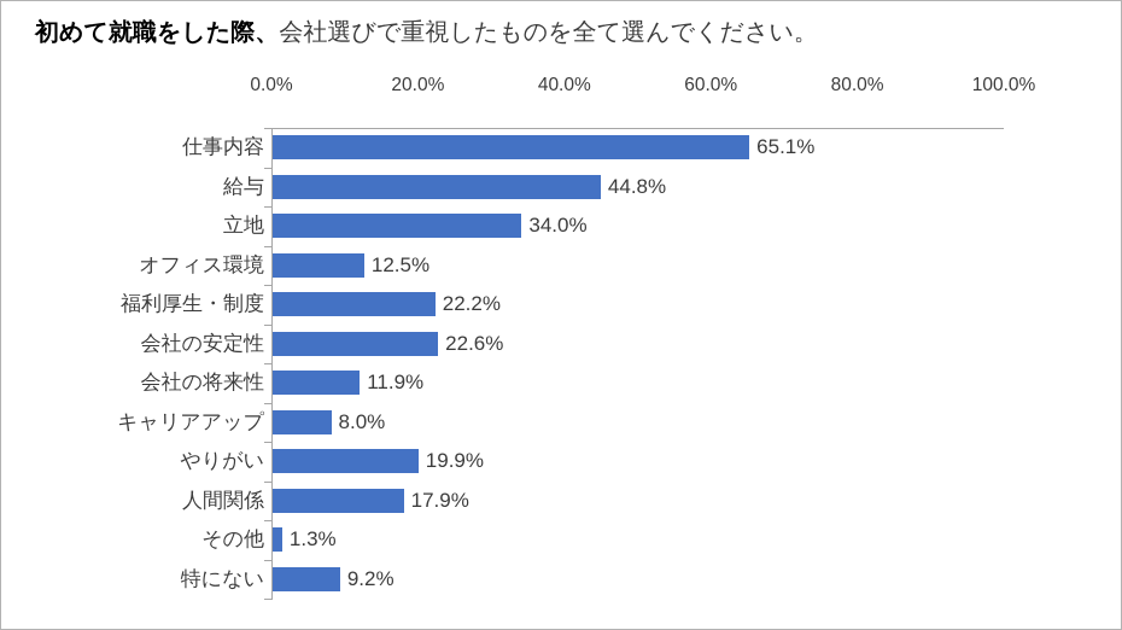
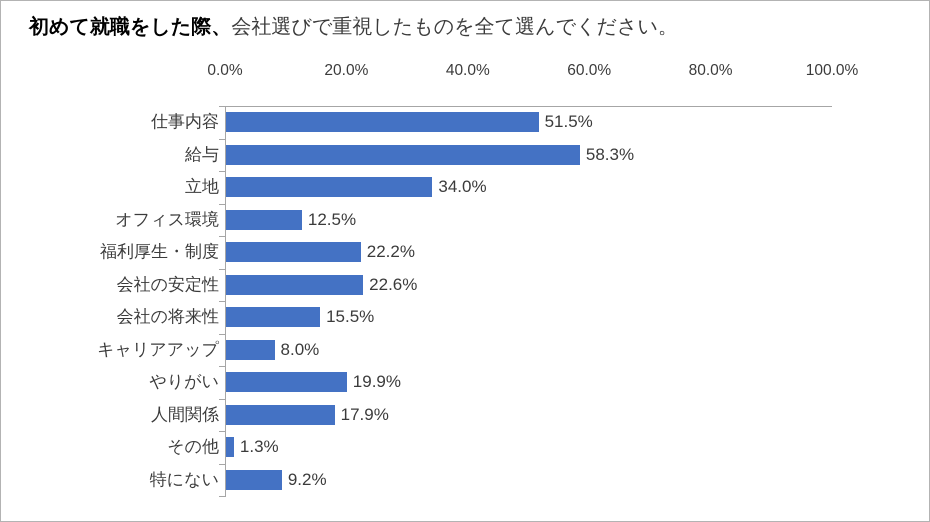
仕事内容: 65.1% -> 51.5%
給与: 44.8% -> 58.3%
会社の将来性: 11.9% -> 15.5%
